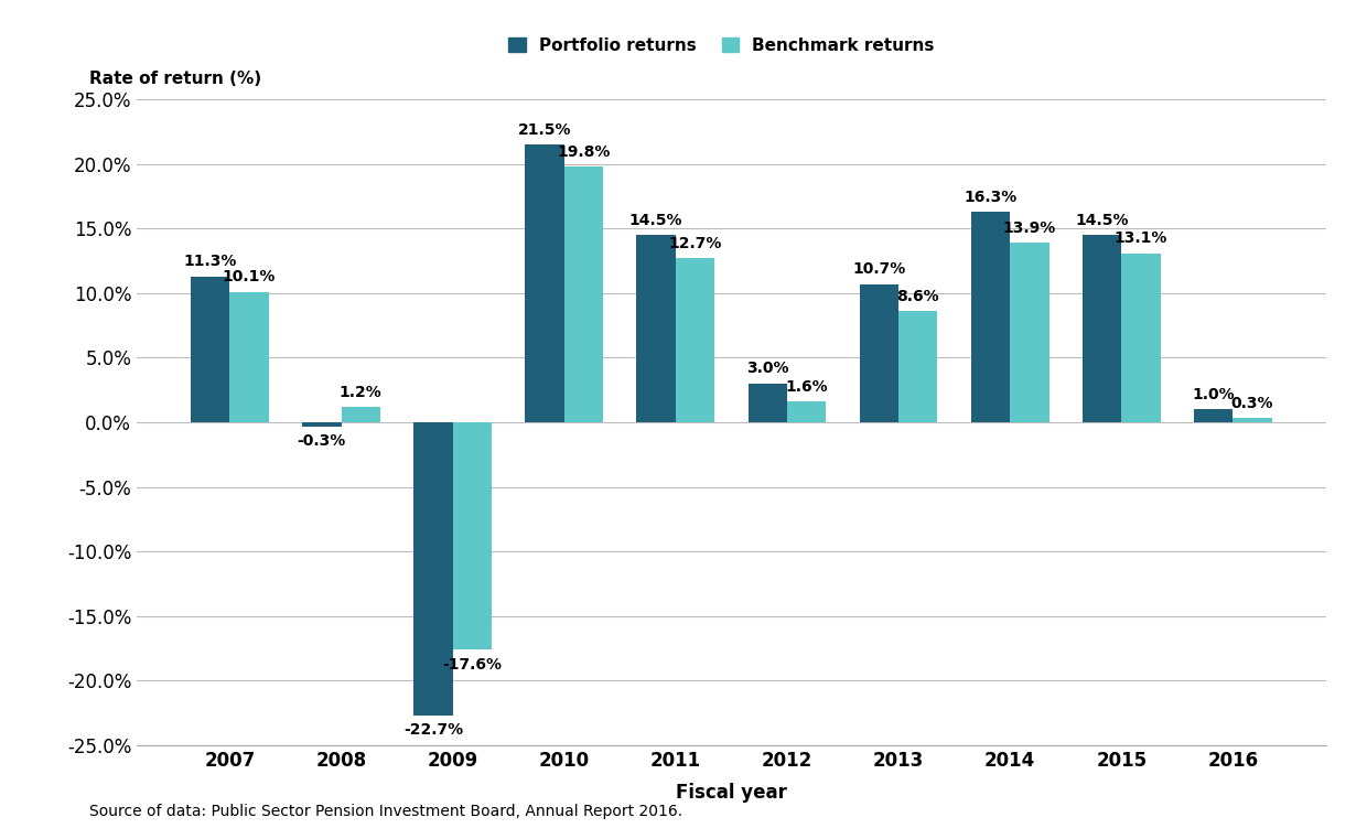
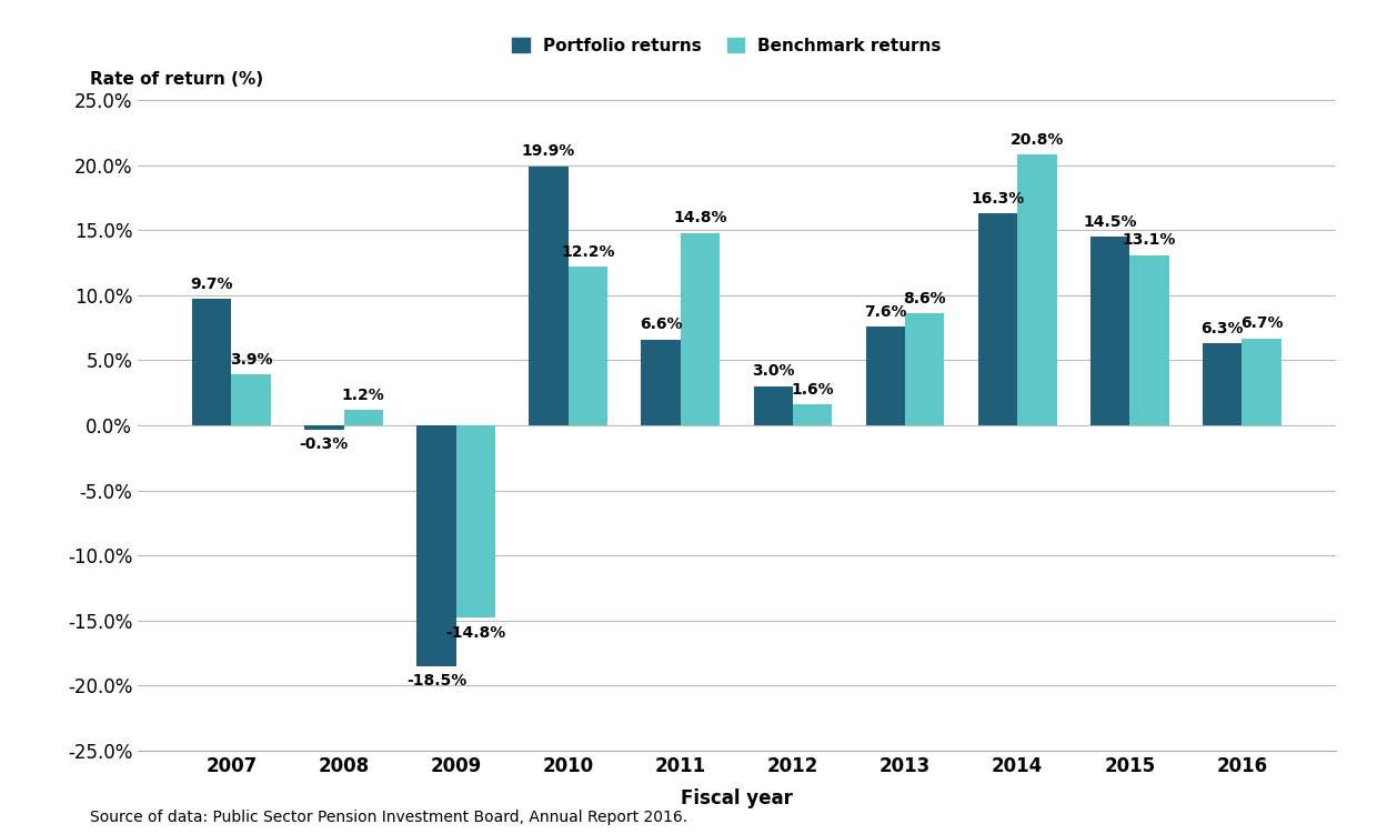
Portfolio returns/2007: 11.3% -> 9.7%
Benchmark returns/2007: 10.1% -> 3.9%
Portfolio returns/2009: -22.7% -> -18.5%
Benchmark returns/2009: -17.6% -> -14.8%
Portfolio returns/2010: 21.5% -> 19.9%
Benchmark returns/2010: 19.8% -> 12.2%
Portfolio returns/2011: 14.5% -> 6.6%
Benchmark returns/2011: 12.7% -> 14.8%
Portfolio returns/2013: 10.7% -> 7.6%
Benchmark returns/2014: 13.9% -> 20.8%
Portfolio returns/2016: 1.0% -> 6.3%
Benchmark returns/2016: 0.3% -> 6.7%
